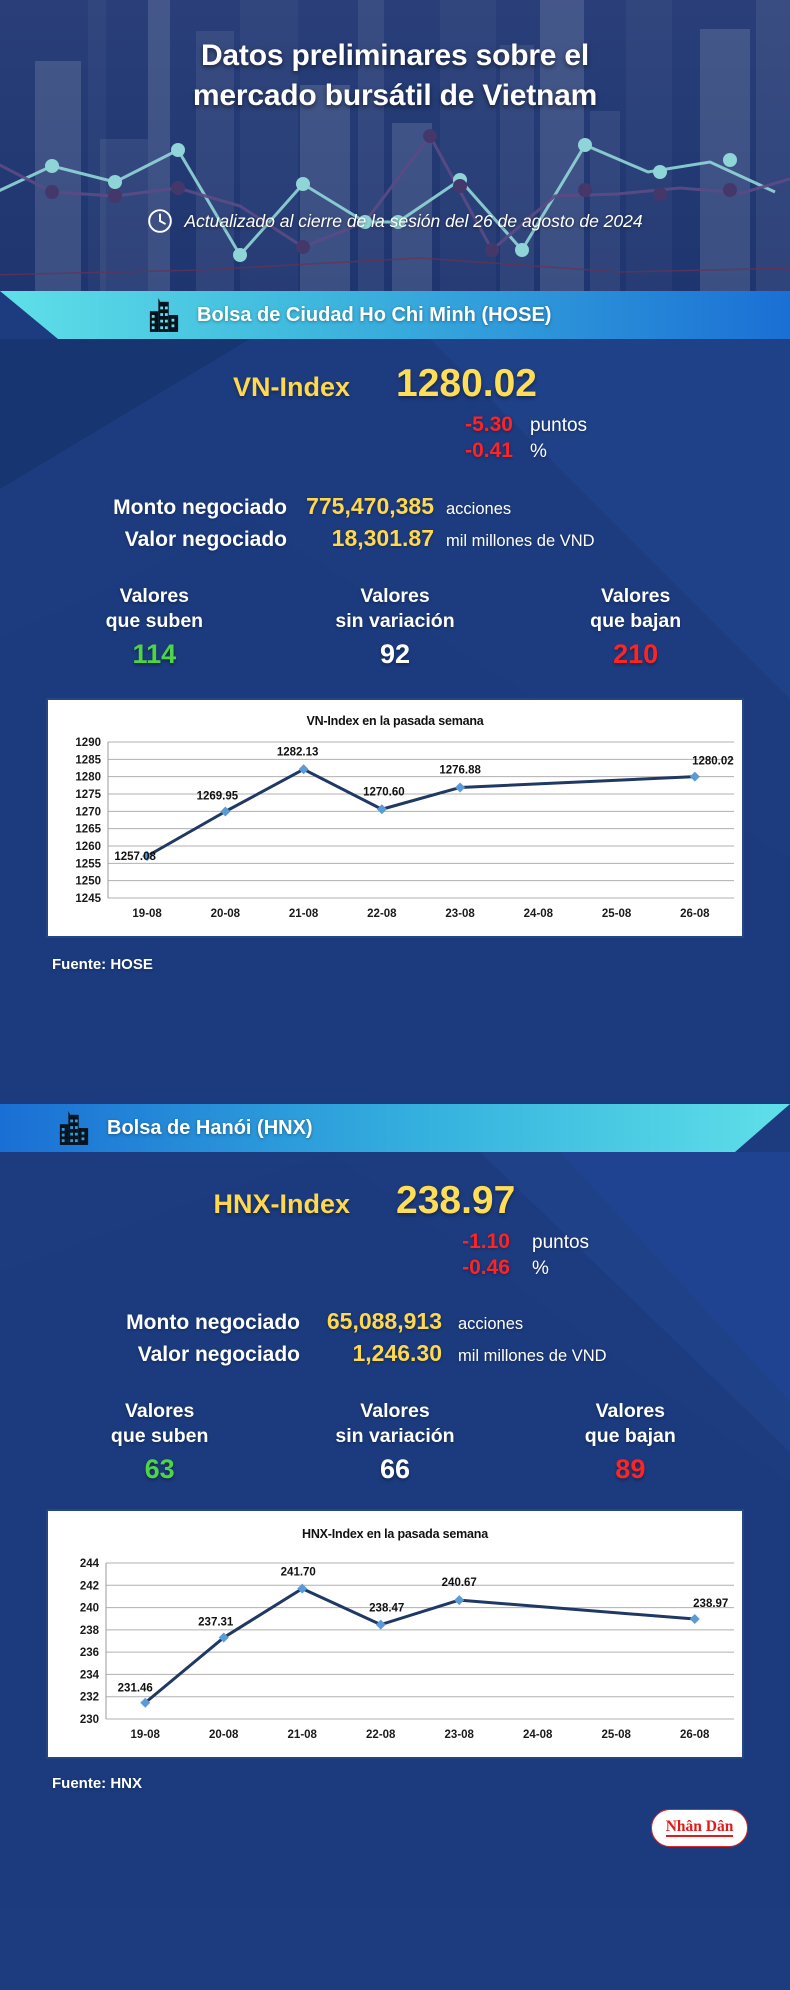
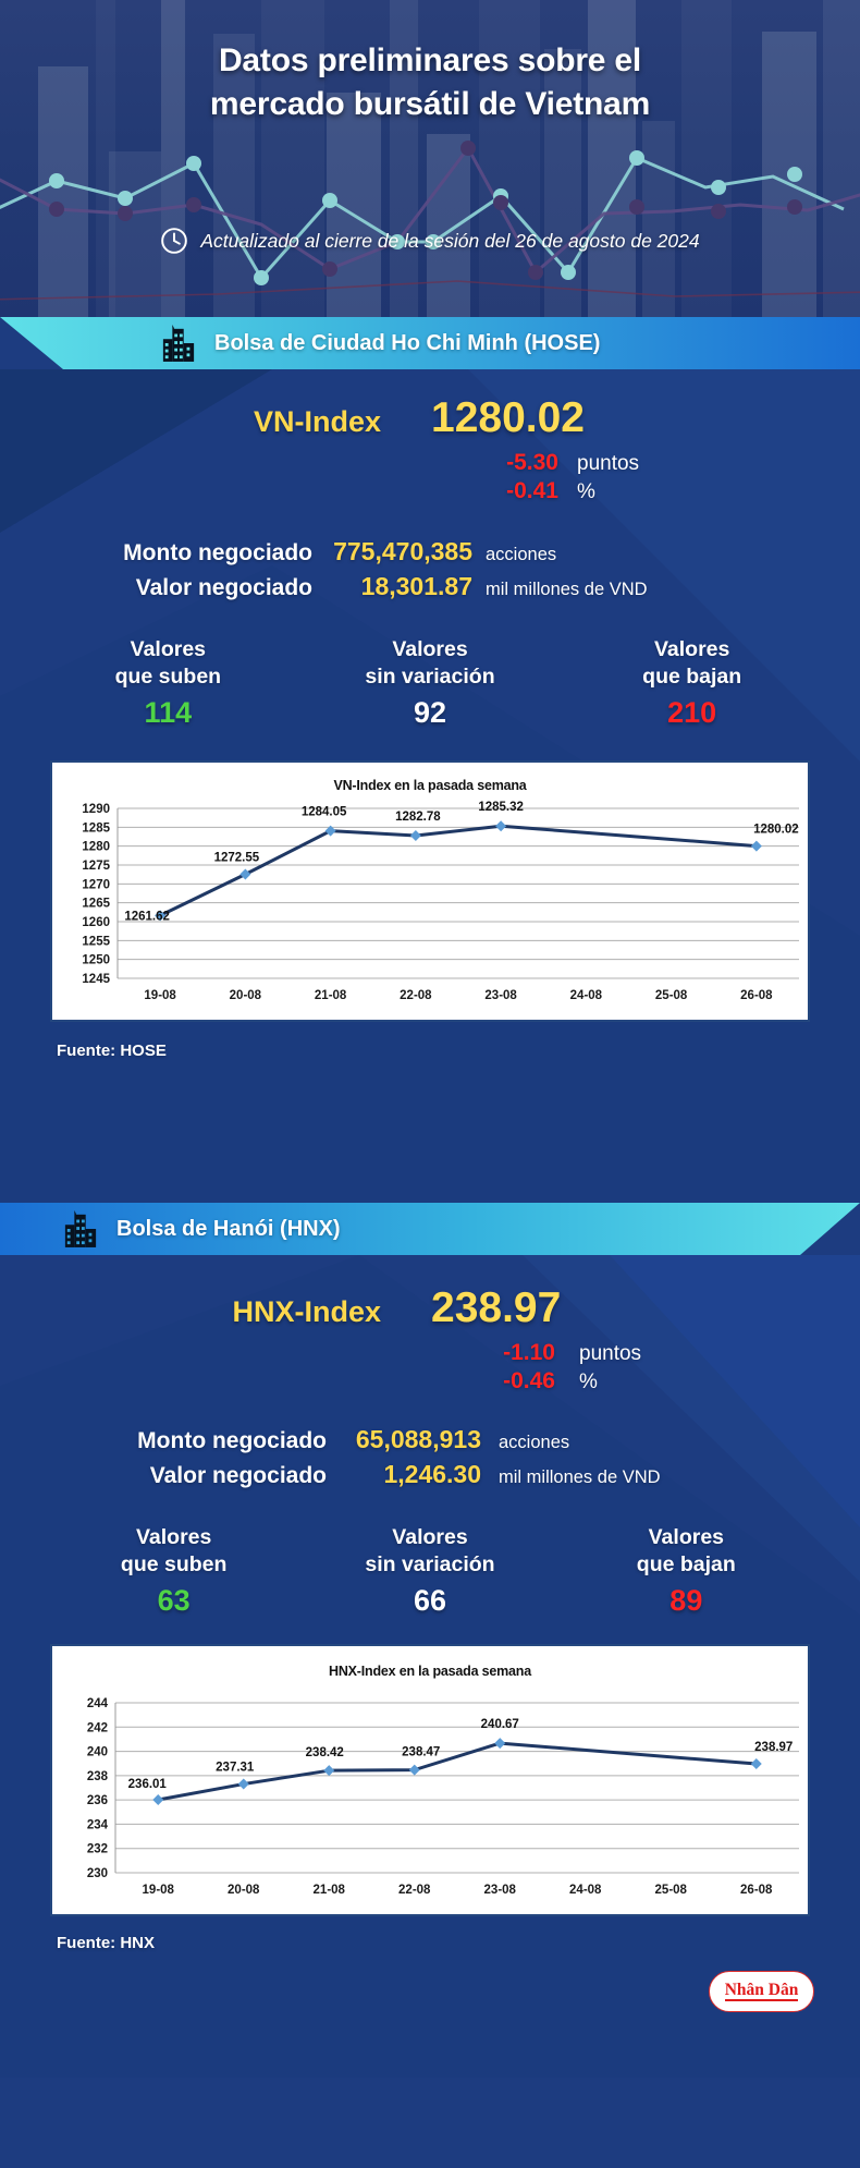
VN-Index en la pasada semana/19-08: 1257.08 -> 1261.62
VN-Index en la pasada semana/20-08: 1269.95 -> 1272.55
VN-Index en la pasada semana/21-08: 1282.13 -> 1284.05
VN-Index en la pasada semana/22-08: 1270.60 -> 1282.78
VN-Index en la pasada semana/23-08: 1276.88 -> 1285.32
HNX-Index en la pasada semana/19-08: 231.46 -> 236.01
HNX-Index en la pasada semana/21-08: 241.70 -> 238.42
